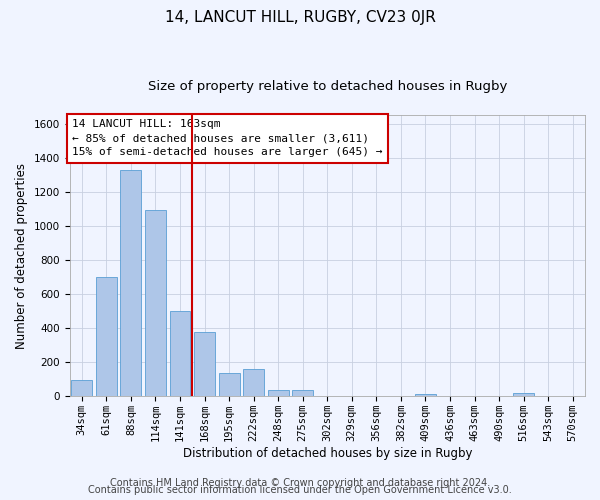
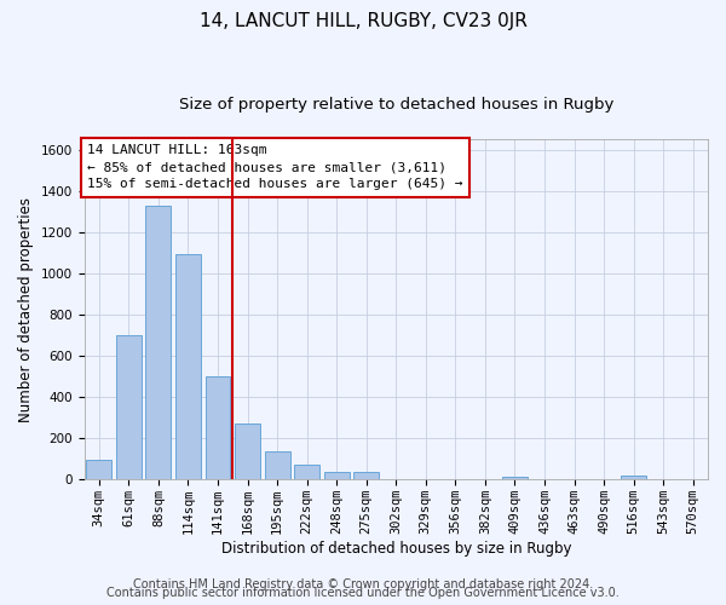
168sqm: 380 -> 270
222sqm: 160 -> 70
